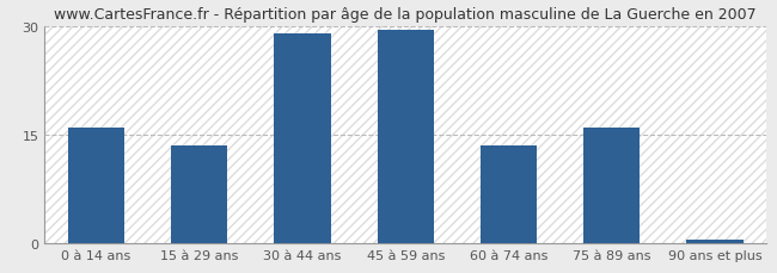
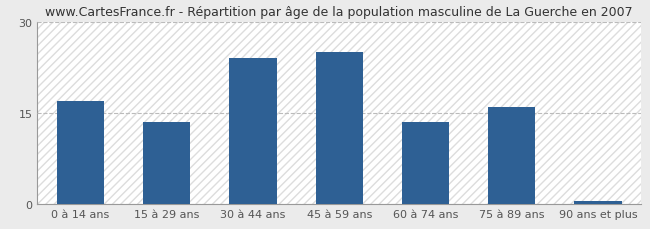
0 à 14 ans: 16.0 -> 17.0
30 à 44 ans: 29.0 -> 24.0
45 à 59 ans: 29.5 -> 25.0
